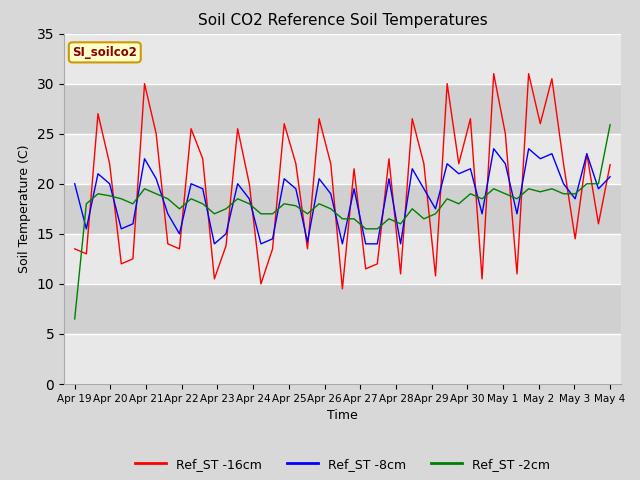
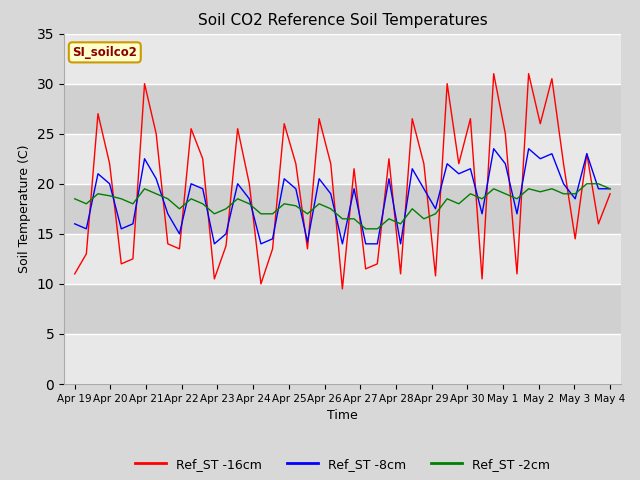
Ref_ST -16cm/Apr 19: 13.5 -> 11.0
Ref_ST -8cm/Apr 19: 20.0 -> 16.0
Ref_ST -2cm/Apr 19: 6.5 -> 18.5
Ref_ST -16cm/May 4: 21.9 -> 19.0
Ref_ST -8cm/May 4: 20.7 -> 19.5
Ref_ST -2cm/May 4: 25.9 -> 19.5
